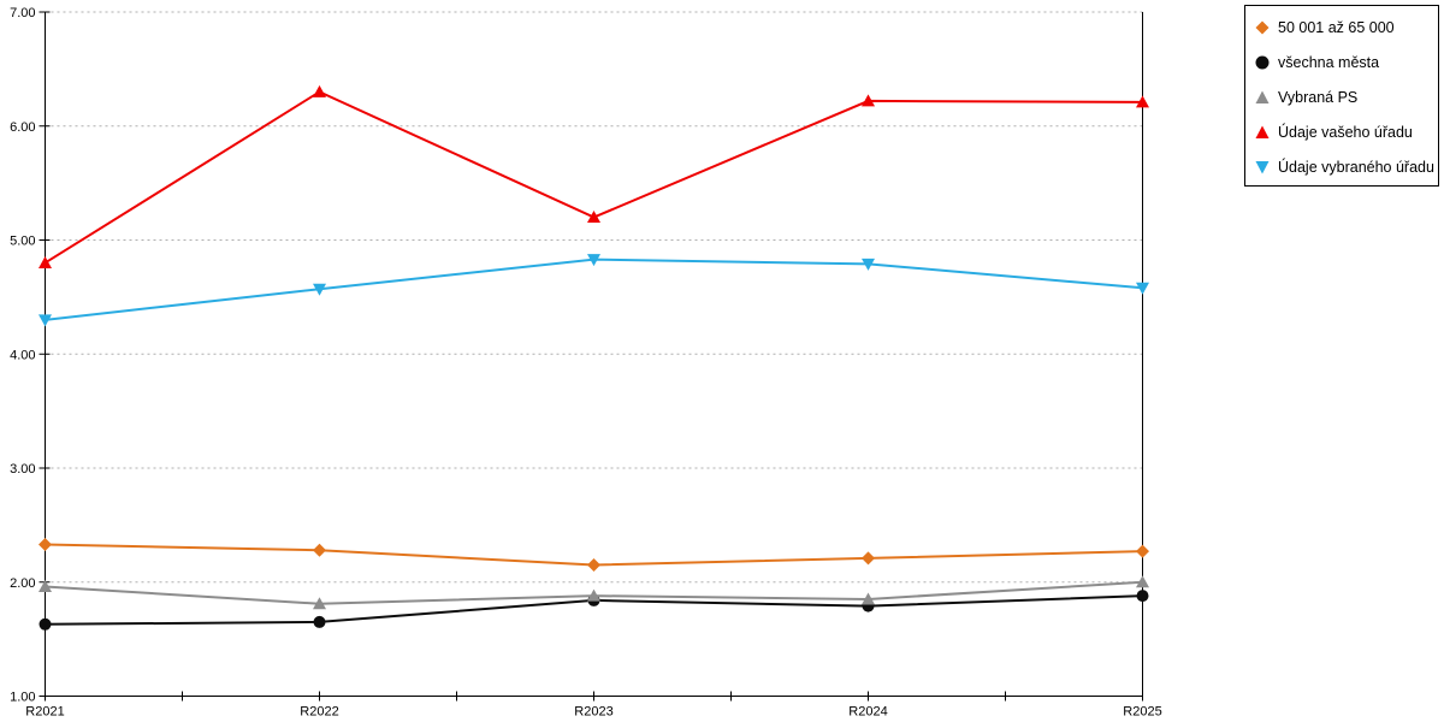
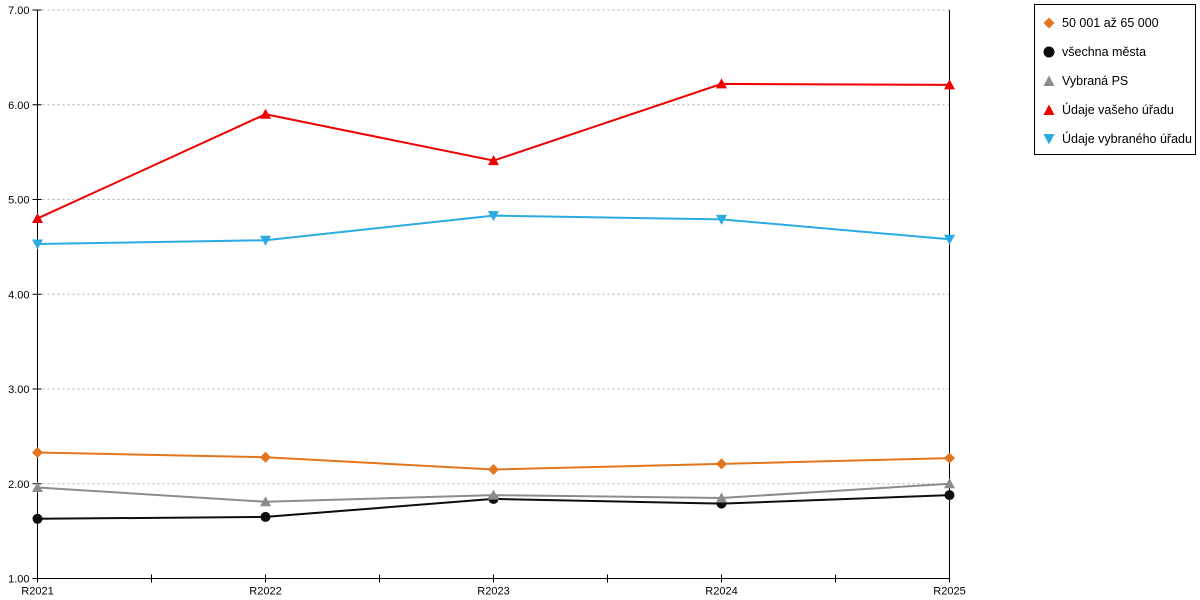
Údaje vybraného úřadu/R2021: 4.3 -> 4.5
Údaje vašeho úřadu/R2022: 6.3 -> 5.9
Údaje vašeho úřadu/R2023: 5.2 -> 5.4
